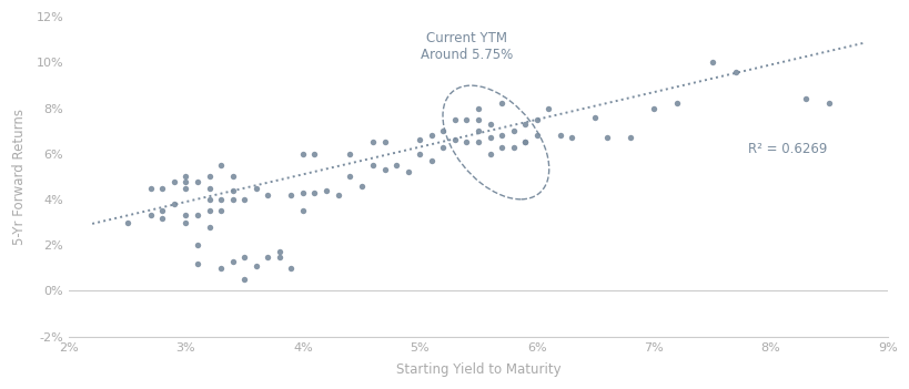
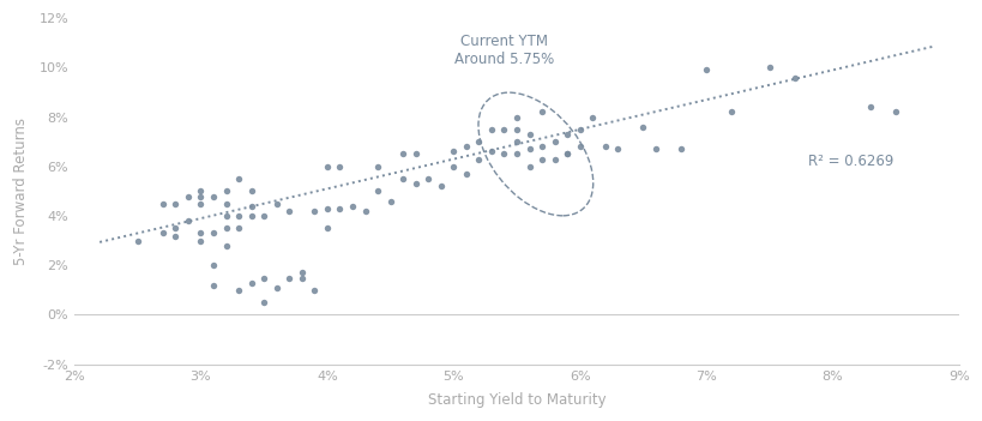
7%: 8.0% -> 9.9%
